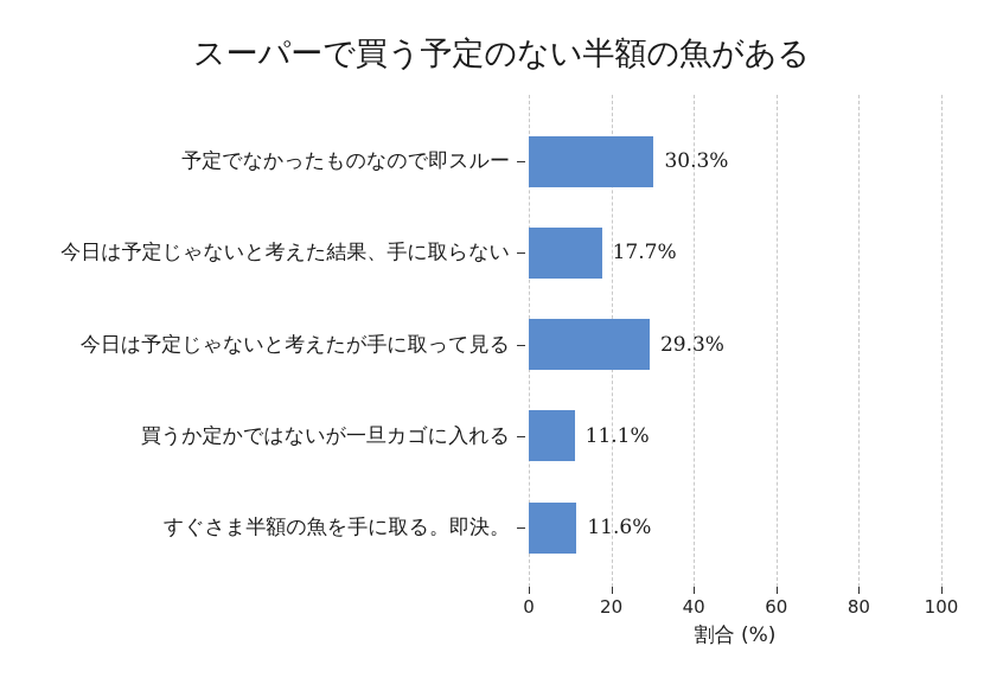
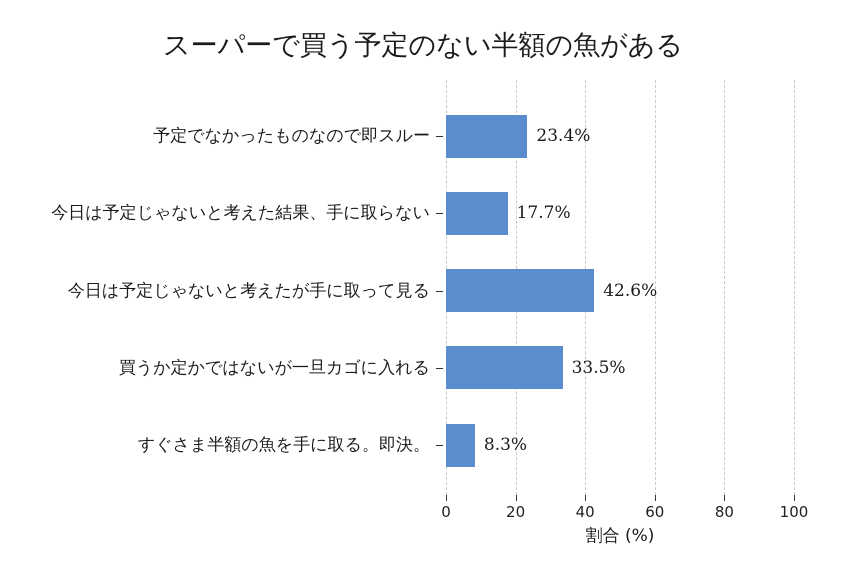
予定でなかったものなので即スルー: 30.3% -> 23.4%
今日は予定じゃないと考えたが手に取って見る: 29.3% -> 42.6%
買うか定かではないが一旦カゴに入れる: 11.1% -> 33.5%
すぐさま半額の魚を手に取る。即決。: 11.6% -> 8.3%
